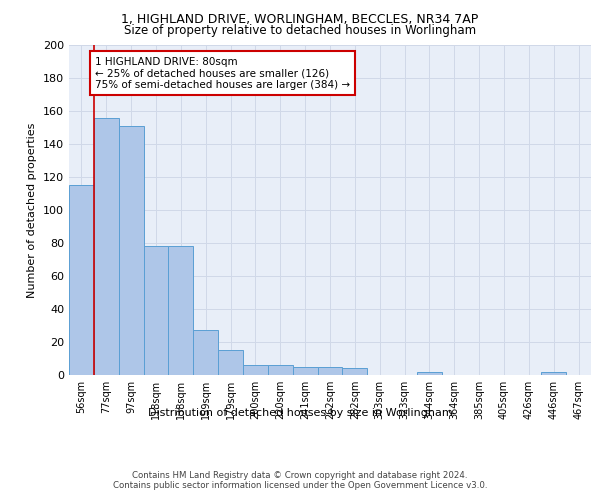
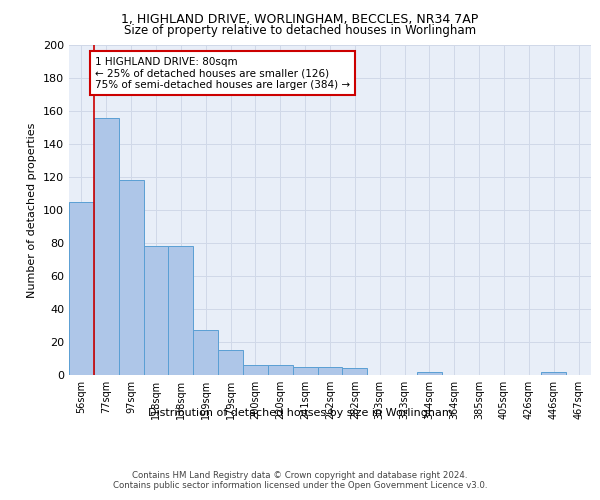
56sqm: 115 -> 105
97sqm: 151 -> 118
